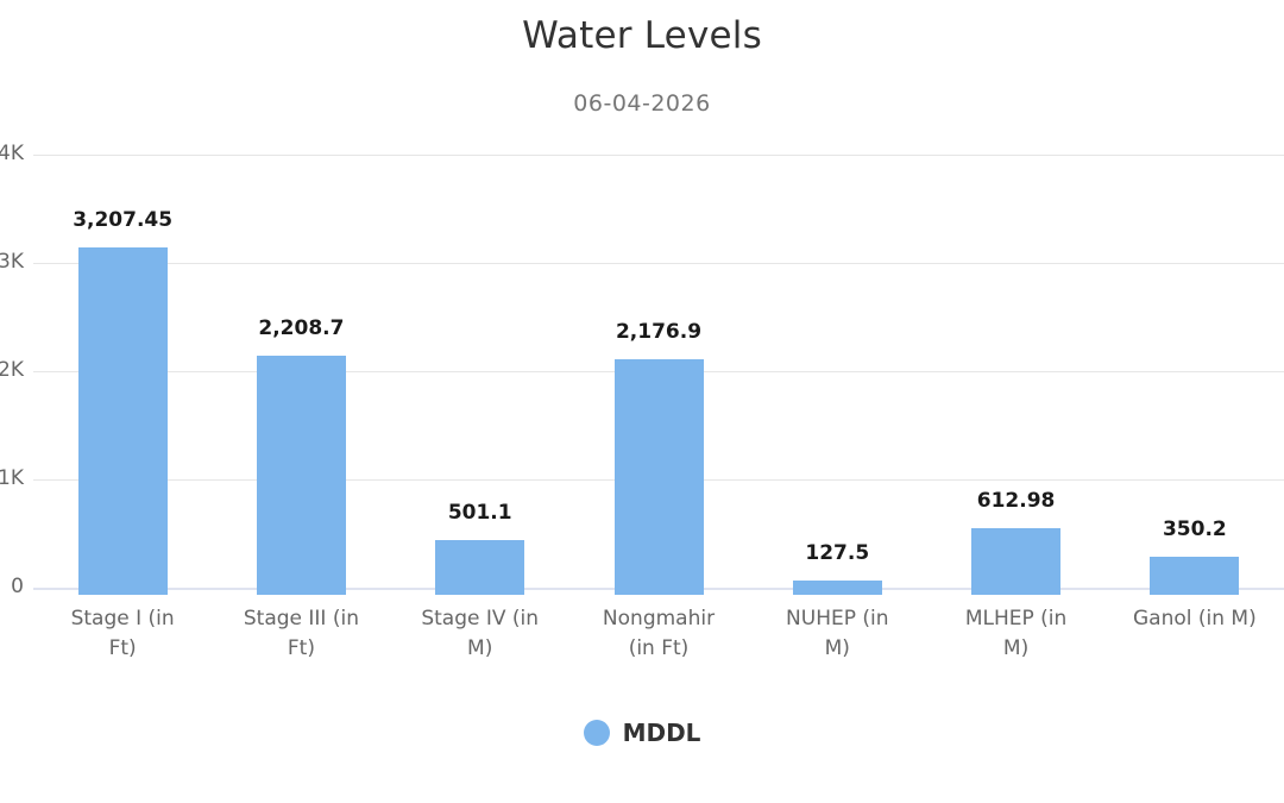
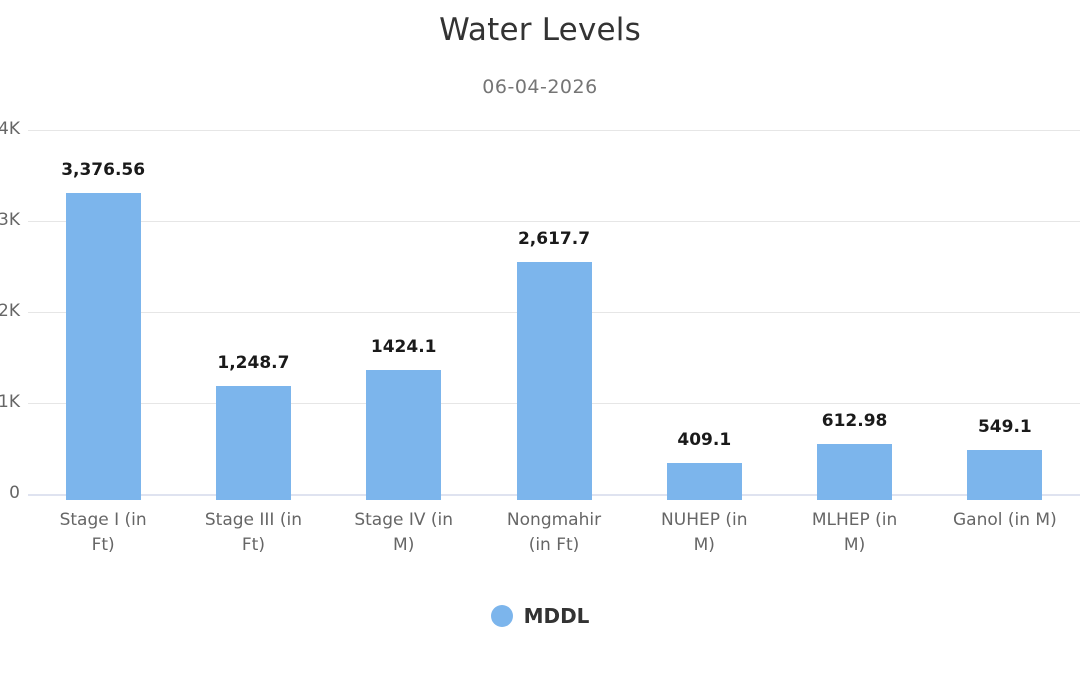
Stage I (in Ft): 3,207.45 -> 3,376.56
Stage III (in Ft): 2,208.7 -> 1,248.7
Stage IV (in M): 501.1 -> 1424.1
Nongmahir (in Ft): 2,176.9 -> 2,617.7
NUHEP (in M): 127.5 -> 409.1
Ganol (in M): 350.2 -> 549.1
